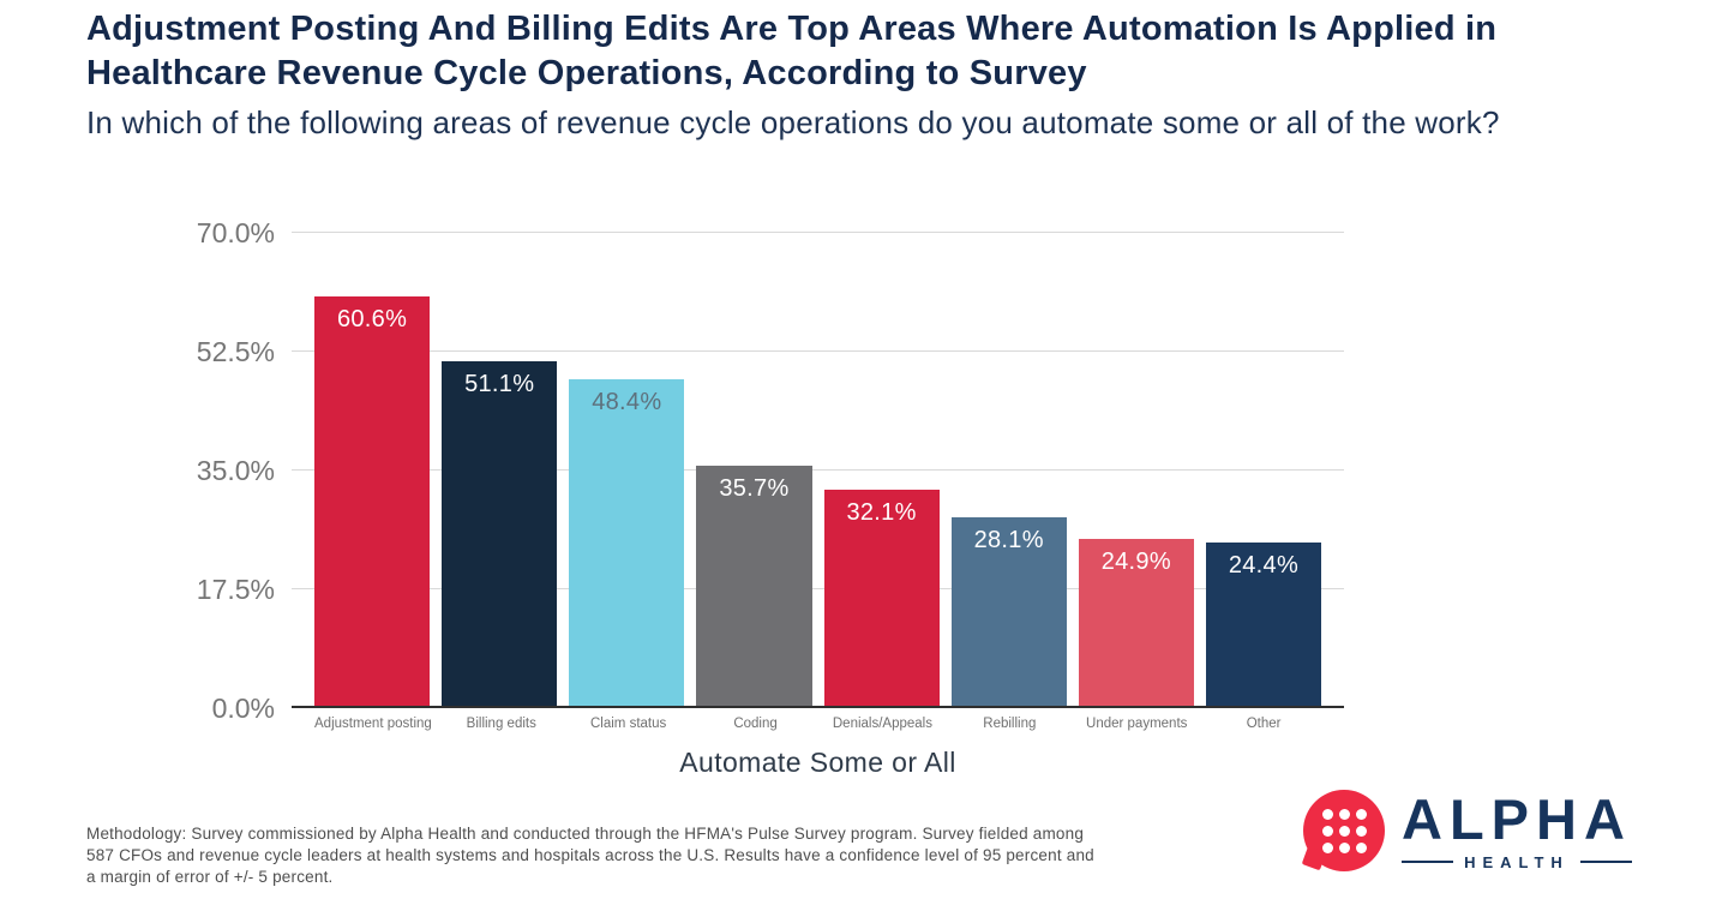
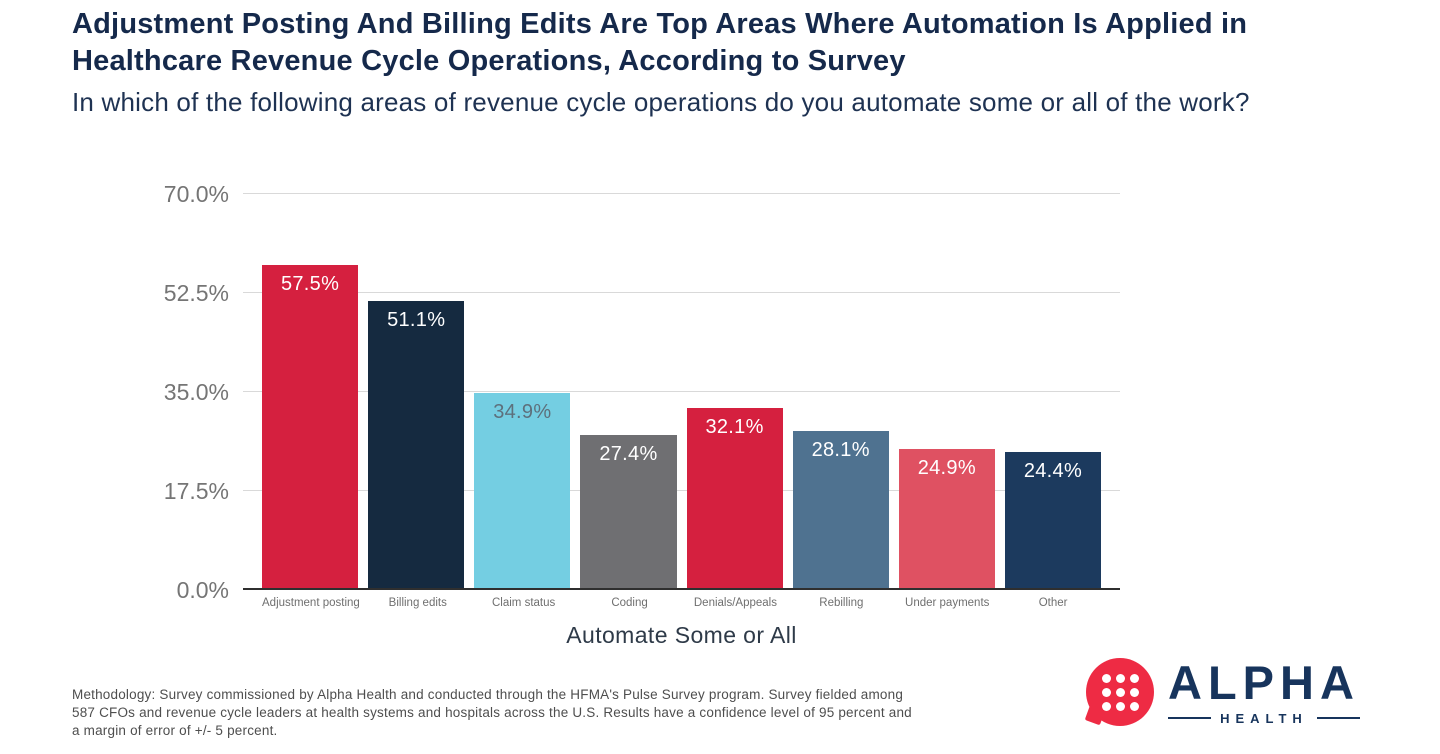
Adjustment posting: 60.6% -> 57.5%
Claim status: 48.4% -> 34.9%
Coding: 35.7% -> 27.4%
